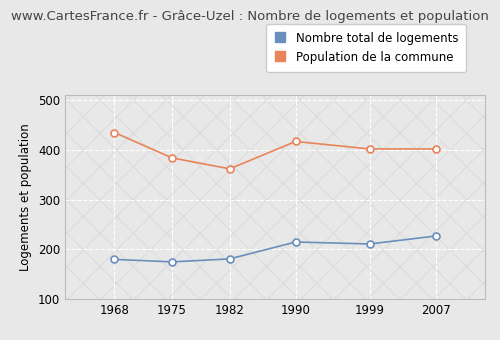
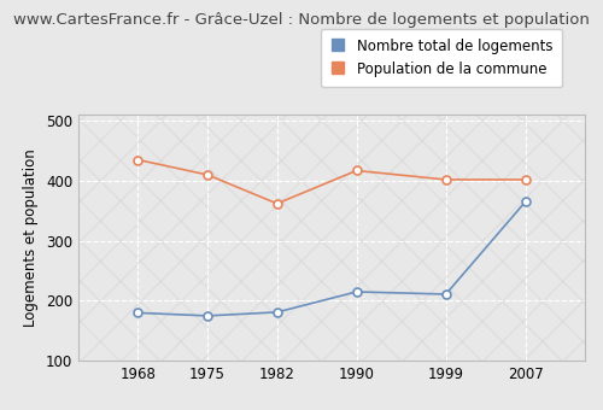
Population de la commune/1975: 384 -> 410
Nombre total de logements/2007: 227 -> 365
